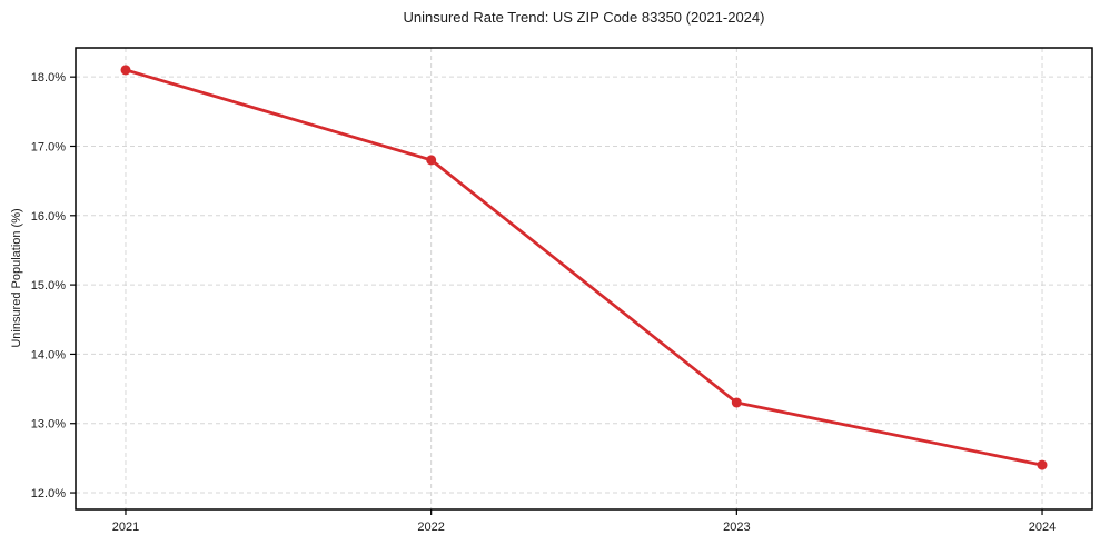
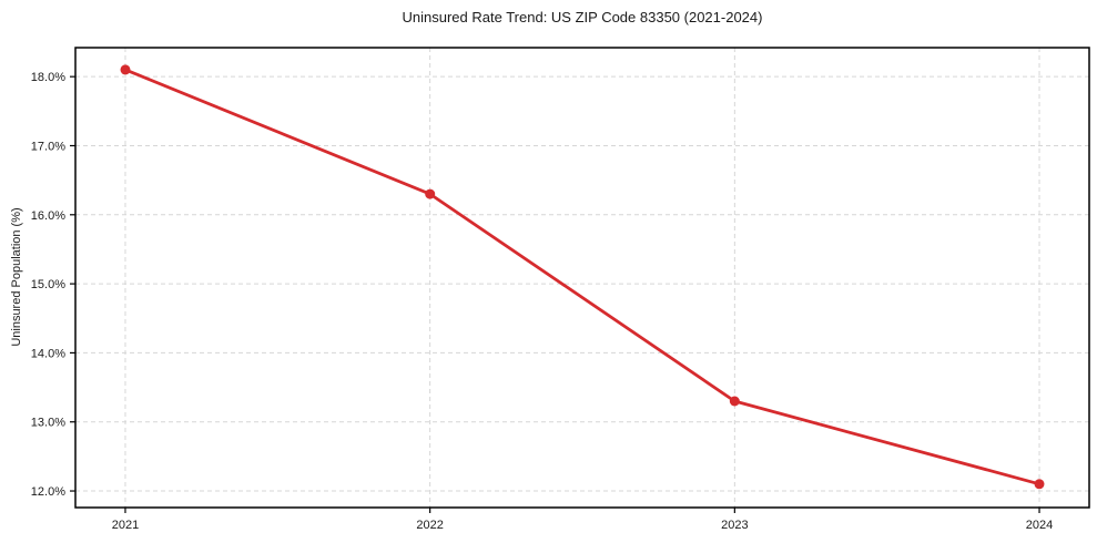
2022: 16.8% -> 16.3%
2024: 12.4% -> 12.1%
